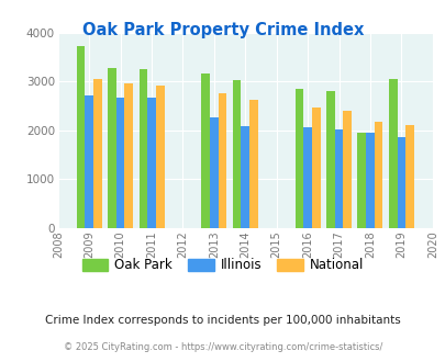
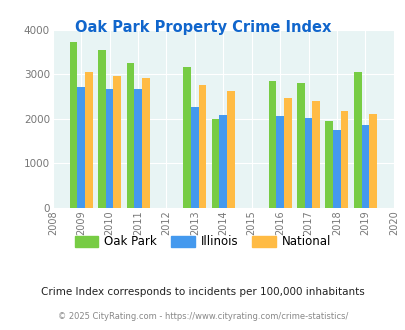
Oak Park/2010: 3280 -> 3550
Oak Park/2014: 3020 -> 2000
Illinois/2018: 1950 -> 1750
